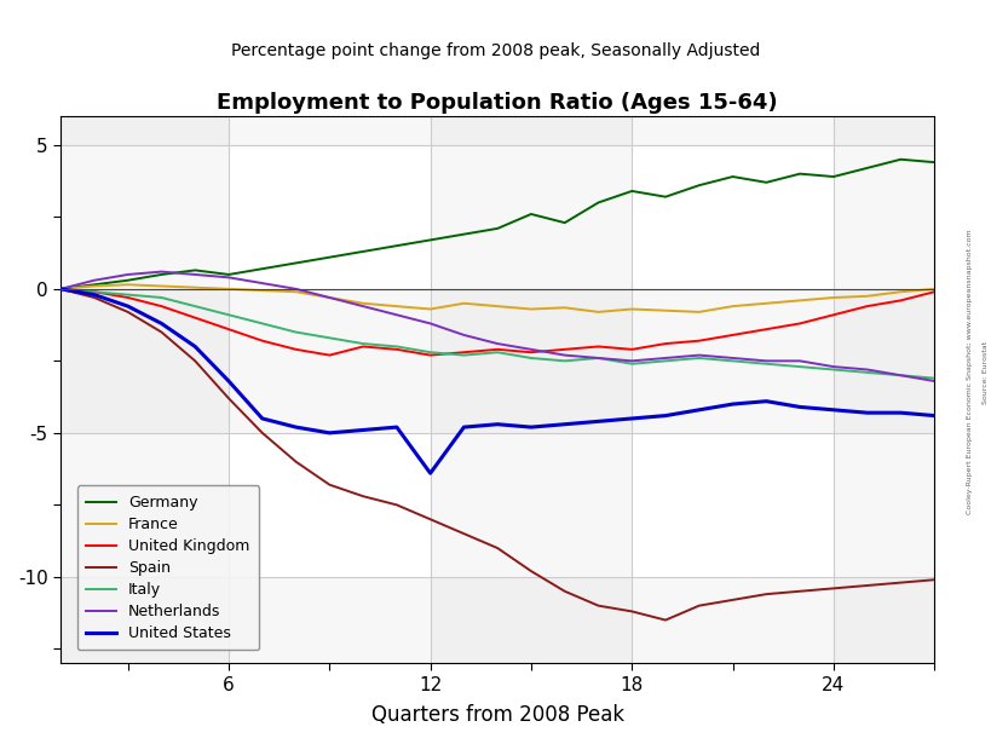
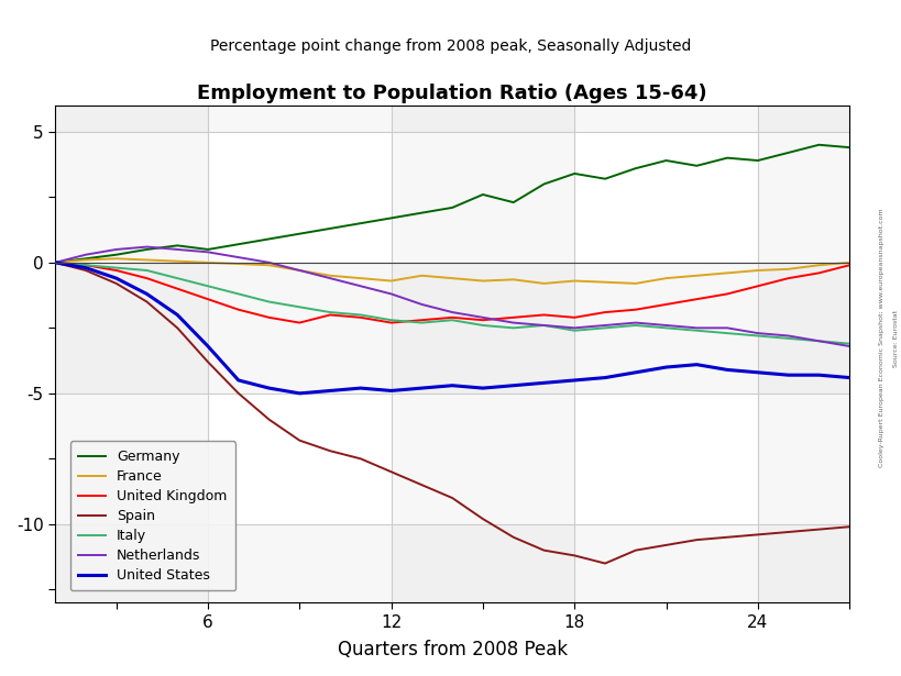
United States/12: -6.4 -> -4.9
